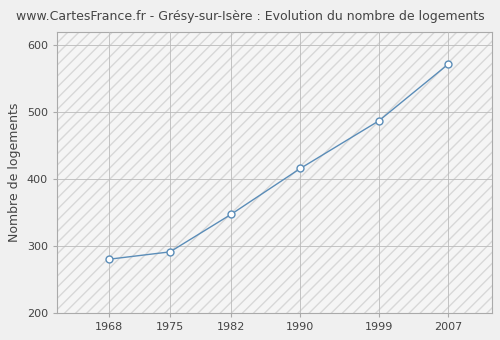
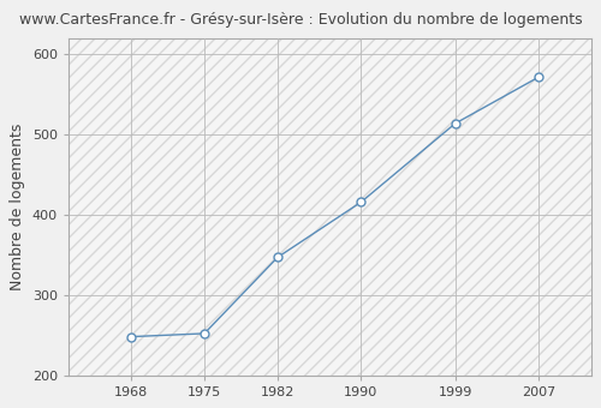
1968: 280 -> 248
1975: 291 -> 252
1999: 487 -> 514
